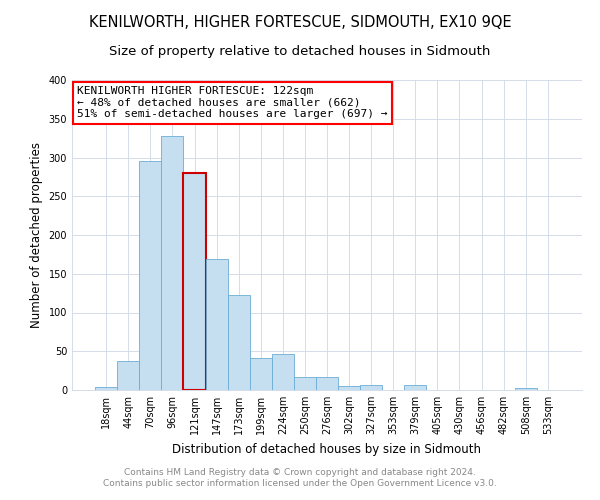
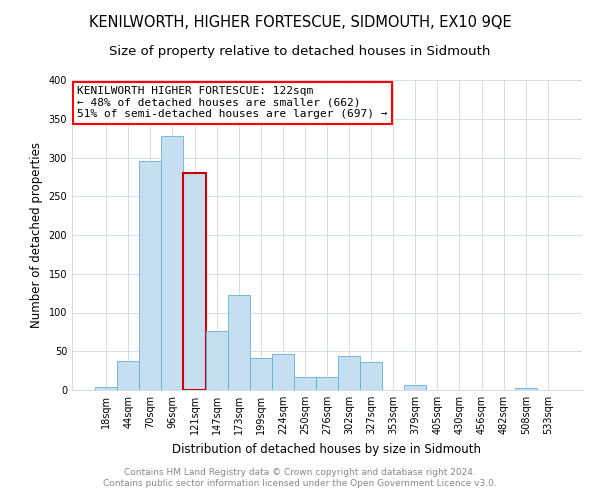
147sqm: 169 -> 76
302sqm: 5 -> 44
327sqm: 6 -> 36
